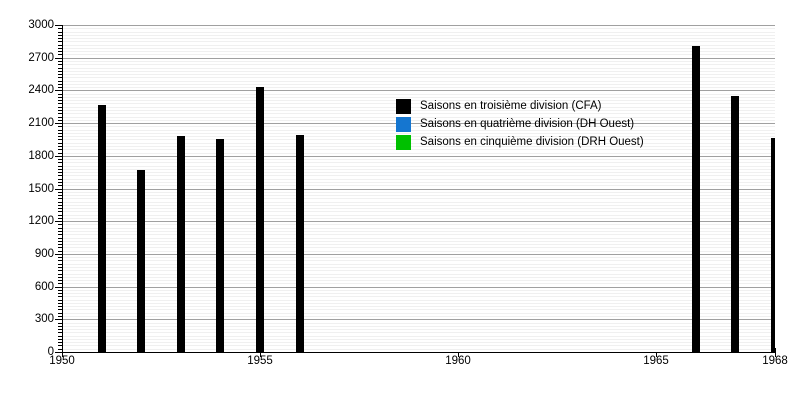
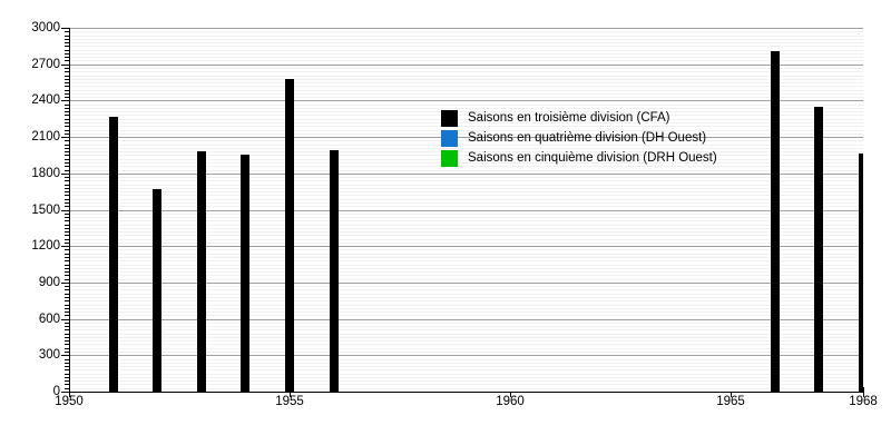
Saisons en troisième division (CFA)/1955: 2430 -> 2580
